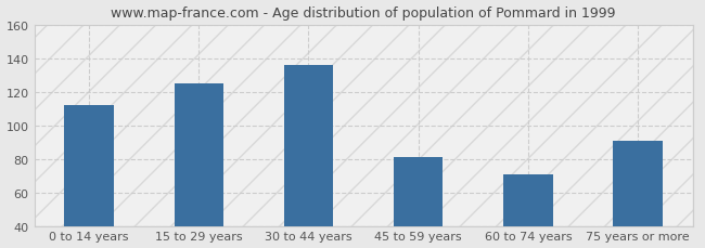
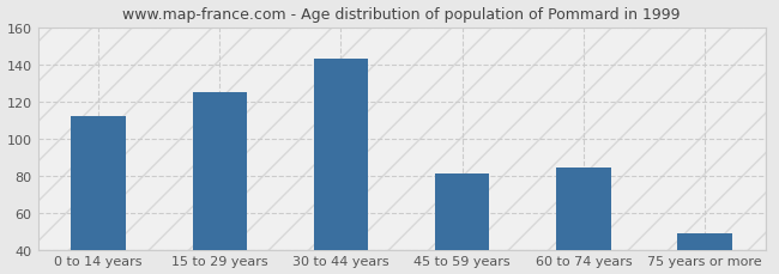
30 to 44 years: 136 -> 143
60 to 74 years: 71 -> 84
75 years or more: 91 -> 49
